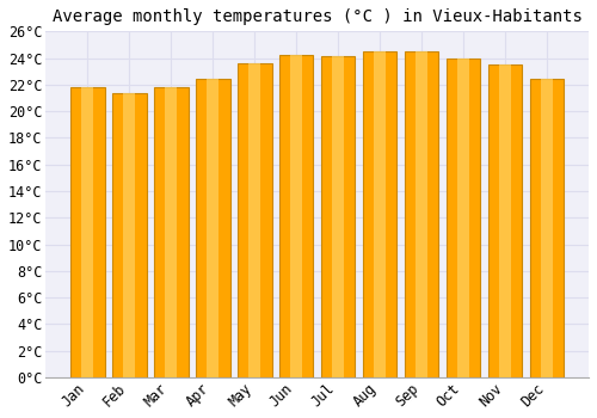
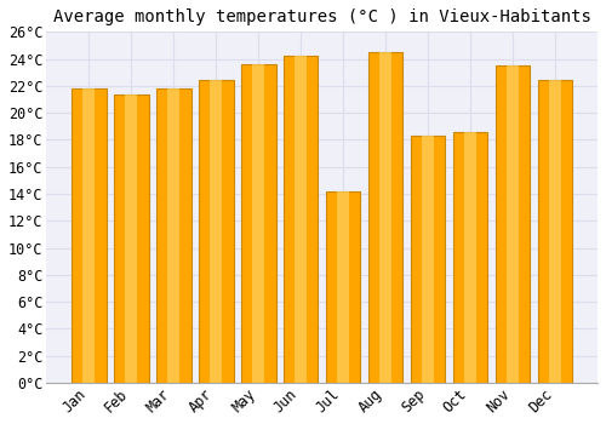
Jul: 24.1°C -> 14.2°C
Sep: 24.5°C -> 18.3°C
Oct: 24.0°C -> 18.6°C
